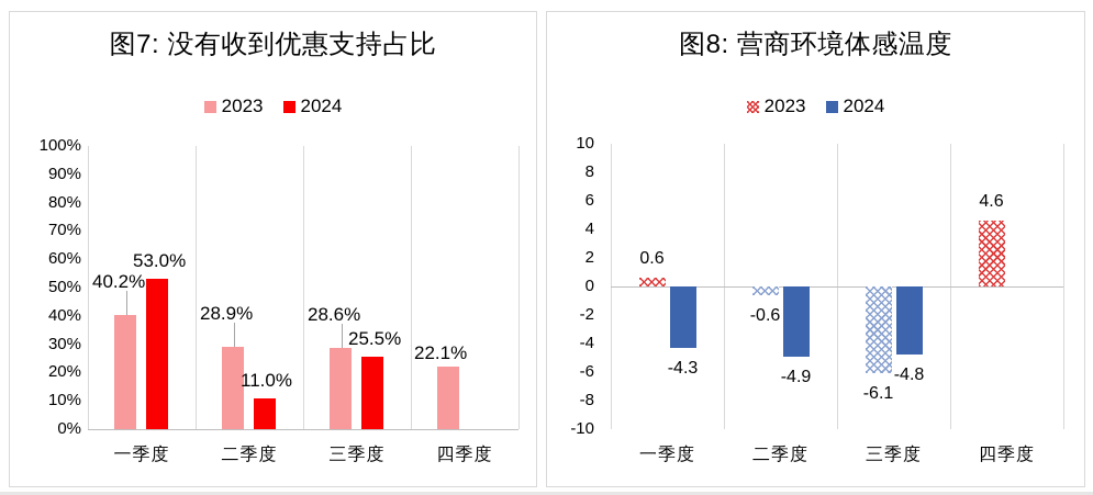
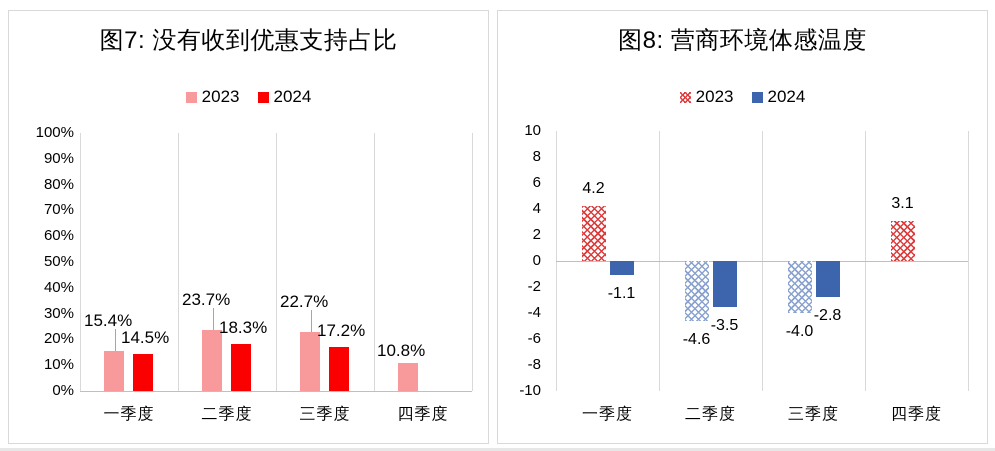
图7: 没有收到优惠支持占比/2023/一季度: 40.2% -> 15.4%
图7: 没有收到优惠支持占比/2024/一季度: 53.0% -> 14.5%
图7: 没有收到优惠支持占比/2023/二季度: 28.9% -> 23.7%
图7: 没有收到优惠支持占比/2024/二季度: 11.0% -> 18.3%
图7: 没有收到优惠支持占比/2023/三季度: 28.6% -> 22.7%
图7: 没有收到优惠支持占比/2024/三季度: 25.5% -> 17.2%
图7: 没有收到优惠支持占比/2023/四季度: 22.1% -> 10.8%
图8: 营商环境体感温度/2023/一季度: 0.6 -> 4.2
图8: 营商环境体感温度/2024/一季度: -4.3 -> -1.1
图8: 营商环境体感温度/2023/二季度: -0.6 -> -4.6
图8: 营商环境体感温度/2024/二季度: -4.9 -> -3.5
图8: 营商环境体感温度/2023/三季度: -6.1 -> -4.0
图8: 营商环境体感温度/2024/三季度: -4.8 -> -2.8
图8: 营商环境体感温度/2023/四季度: 4.6 -> 3.1
